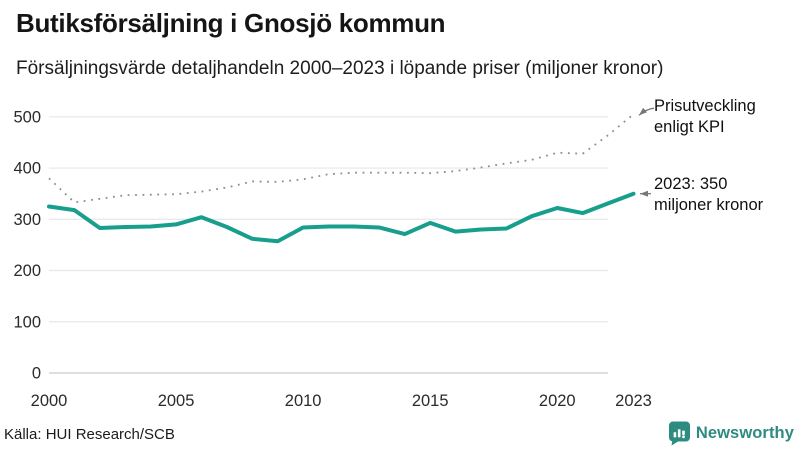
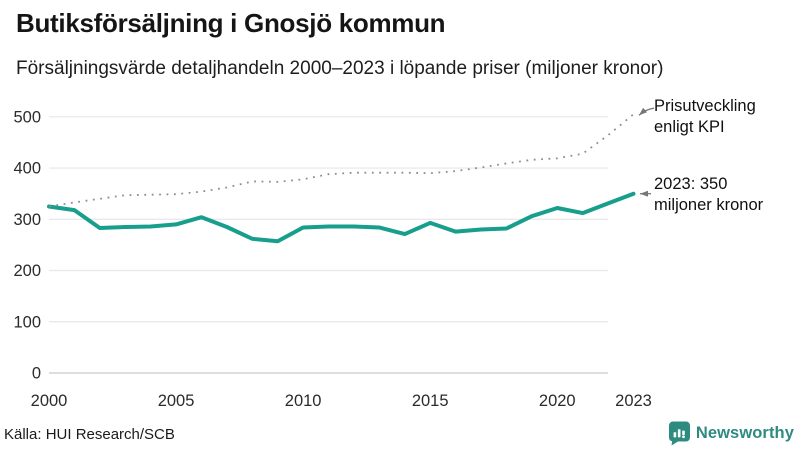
Prisutveckling enligt KPI/2000: 380 -> 320
Prisutveckling enligt KPI/2020: 430 -> 420
